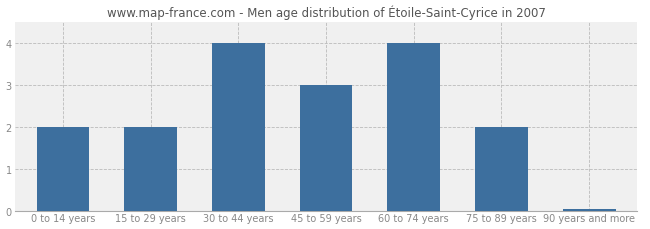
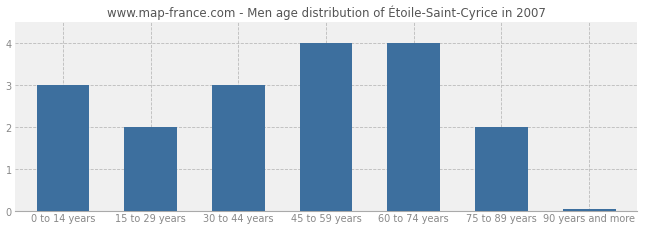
0 to 14 years: 2.00 -> 3.00
30 to 44 years: 4.00 -> 3.00
45 to 59 years: 3.00 -> 4.00
